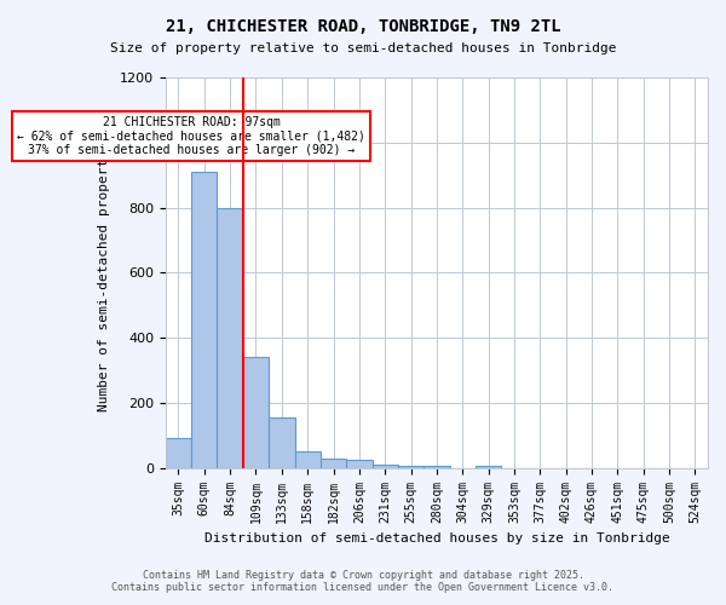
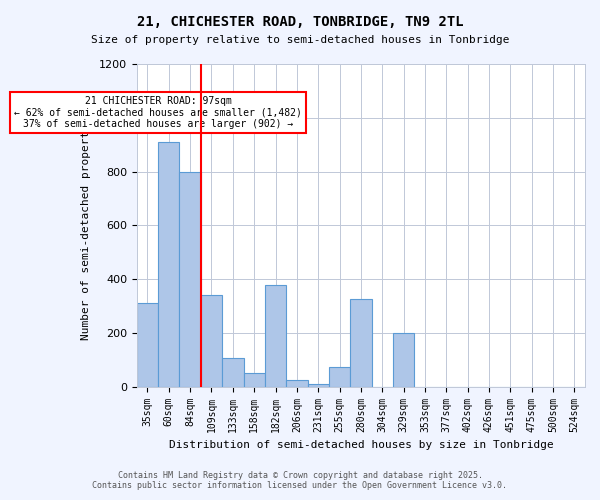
35sqm: 90 -> 310
133sqm: 155 -> 105
182sqm: 30 -> 380
255sqm: 5 -> 75
280sqm: 5 -> 325
329sqm: 8 -> 200
